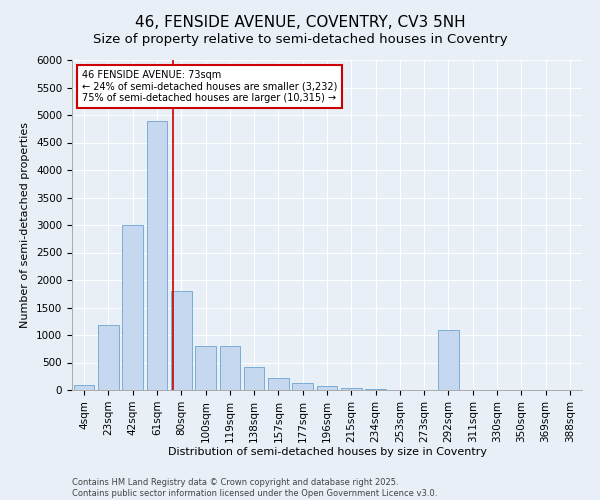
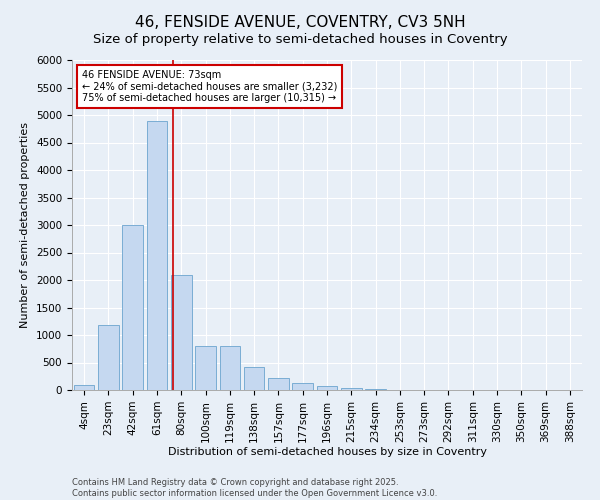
80sqm: 1800 -> 2100
292sqm: 1100 -> 0
